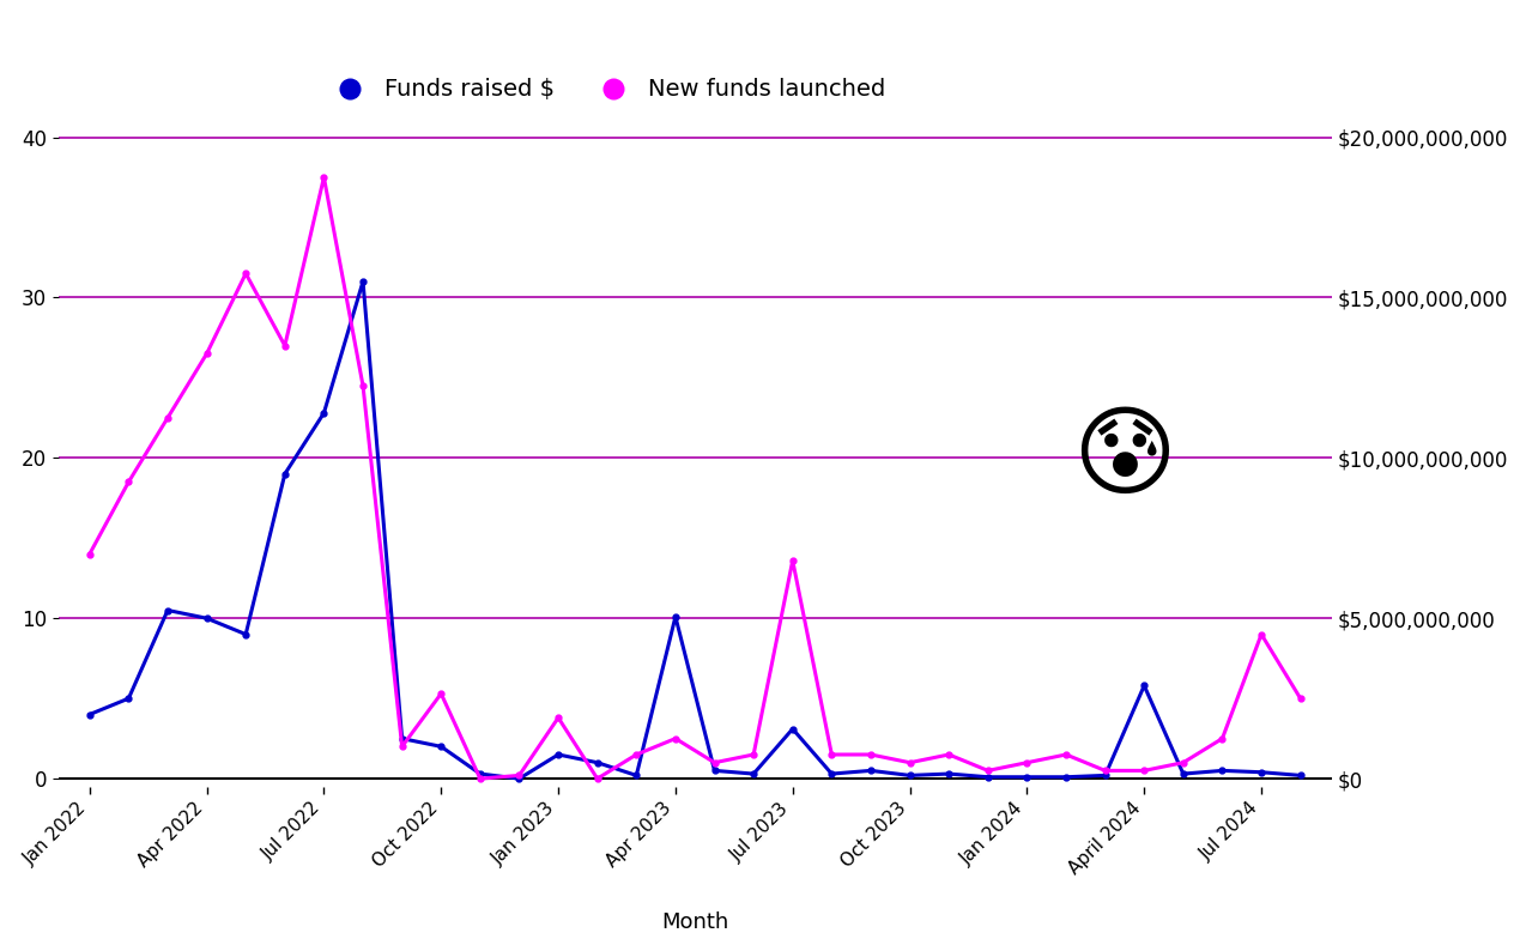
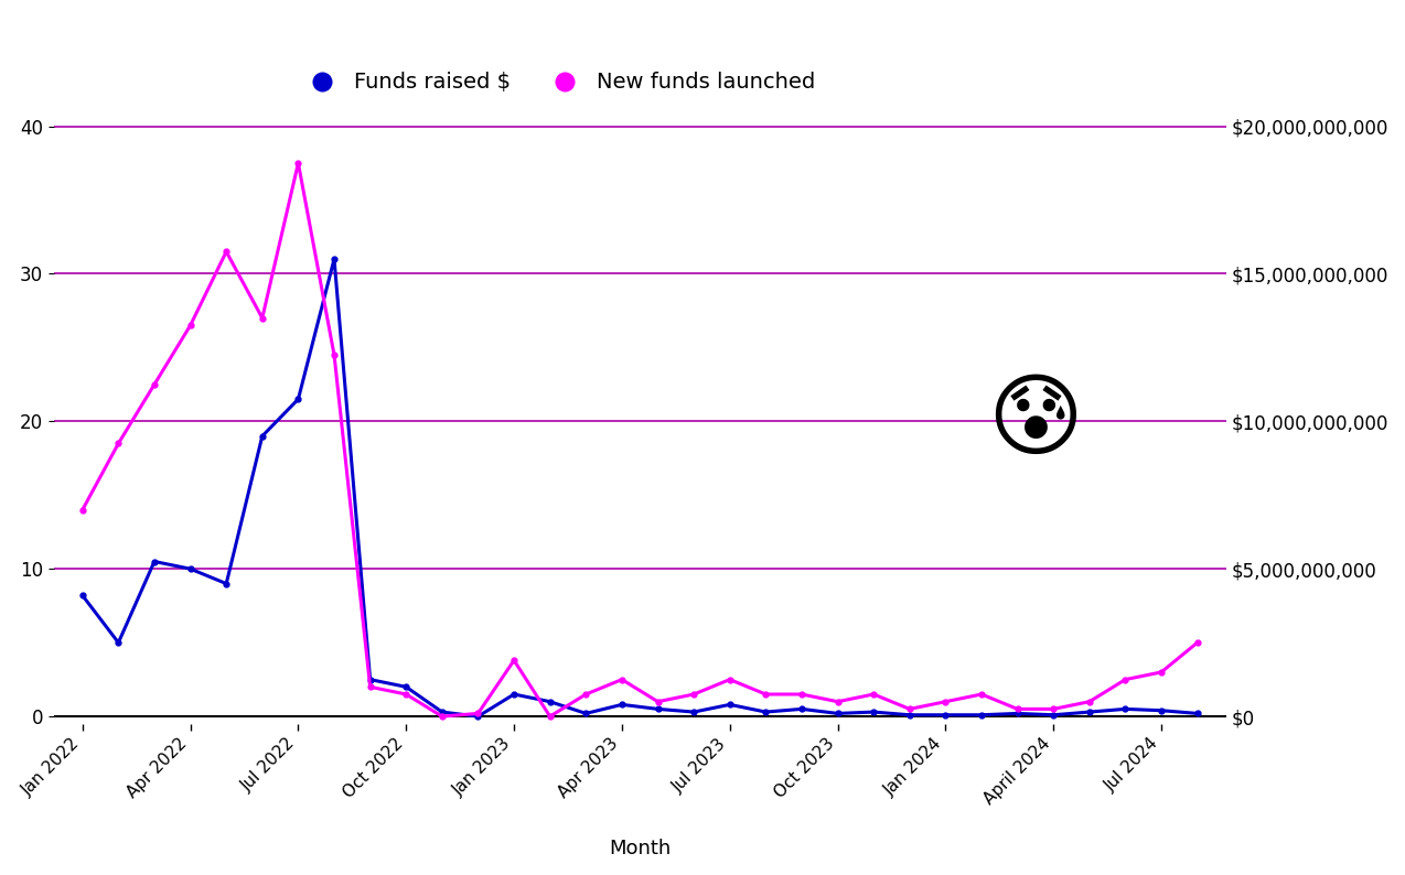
Funds raised $/Jan 2022: 4.0 -> 8.2
Funds raised $/Jul 2022: 22.8 -> 21.5
New funds launched/Oct 2022: 5.3 -> 1.5
Funds raised $/Apr 2023: 10.1 -> 0.8
Funds raised $/Jul 2023: 3.1 -> 0.8
New funds launched/Jul 2023: 13.6 -> 2.5
Funds raised $/April 2024: 5.8 -> 0.1
New funds launched/Jul 2024: 9.0 -> 3.0
